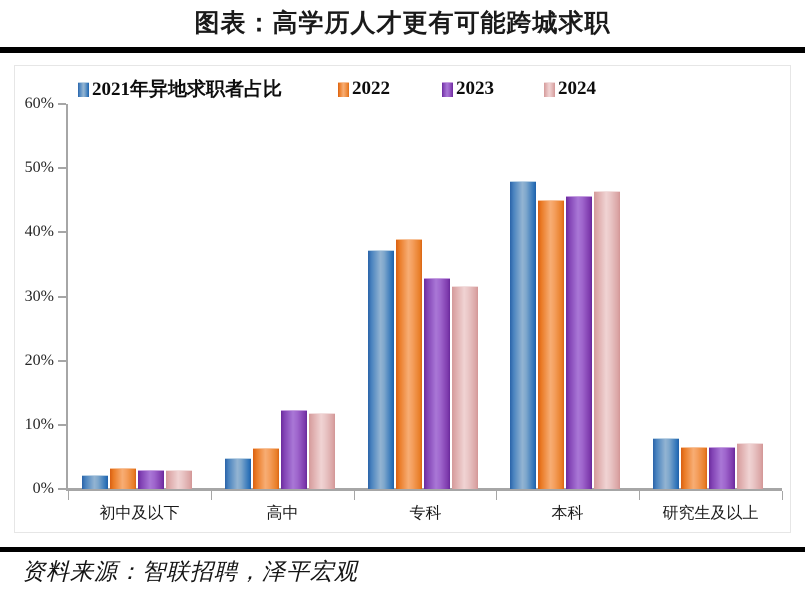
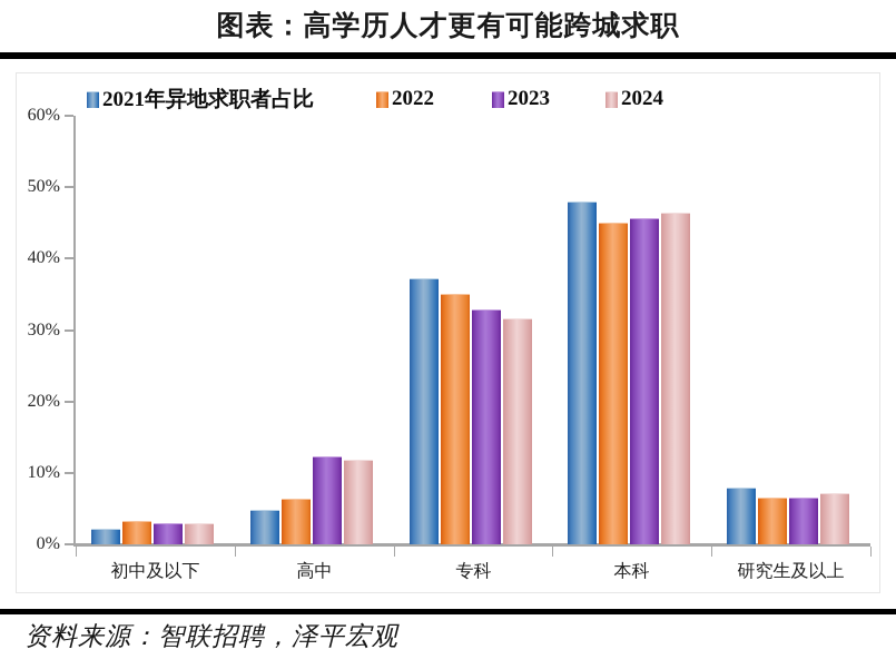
2022/专科: 39% -> 35%
